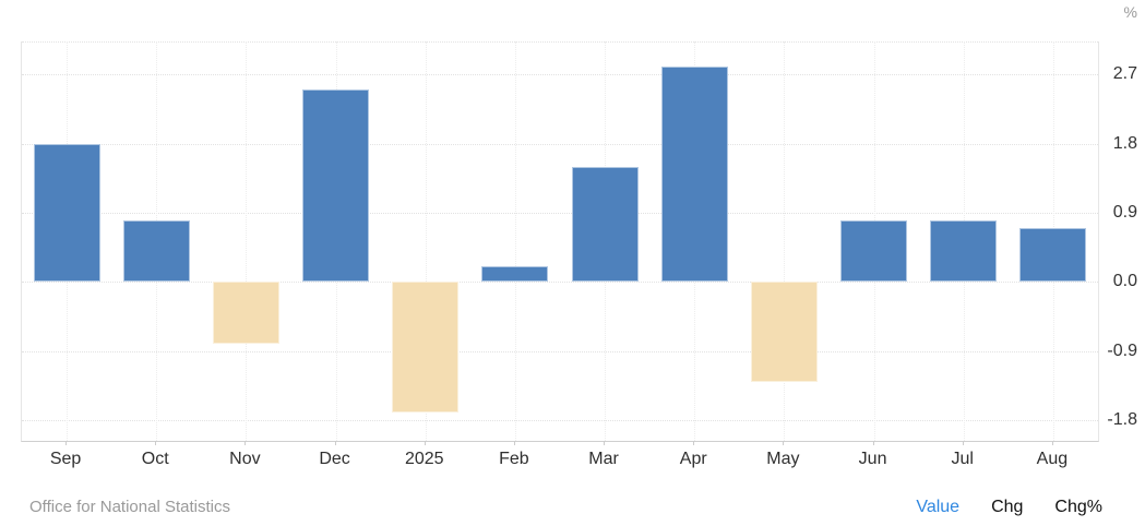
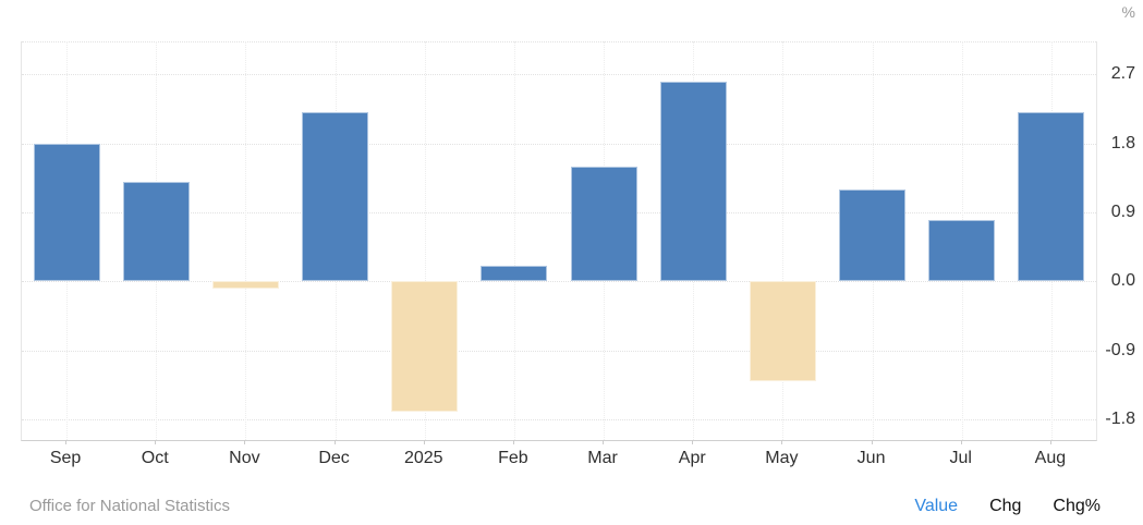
Oct: 0.8 -> 1.3
Nov: -0.8 -> -0.1
Dec: 2.5 -> 2.2
Apr: 2.8 -> 2.6
Jun: 0.8 -> 1.2
Aug: 0.7 -> 2.2
